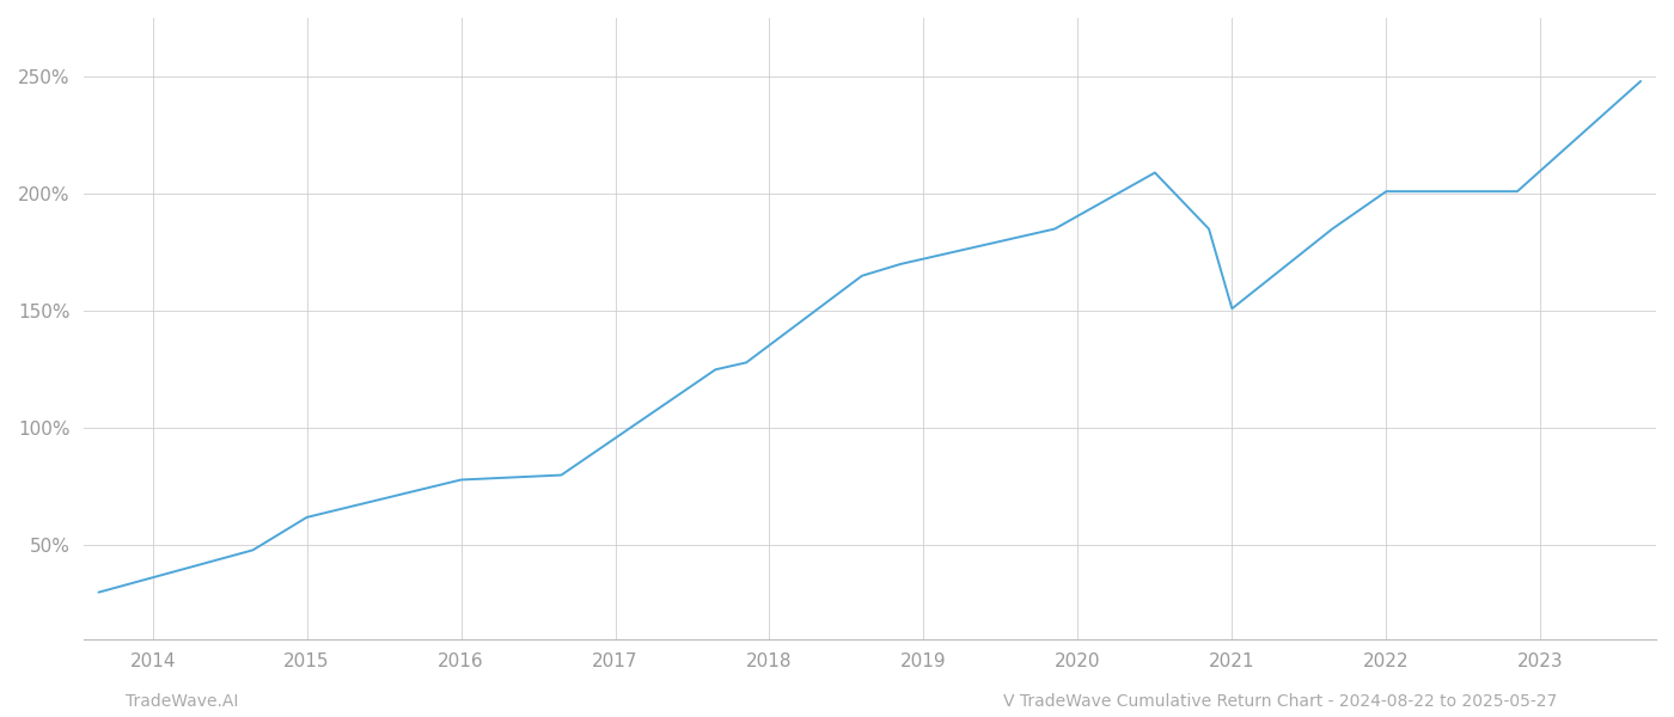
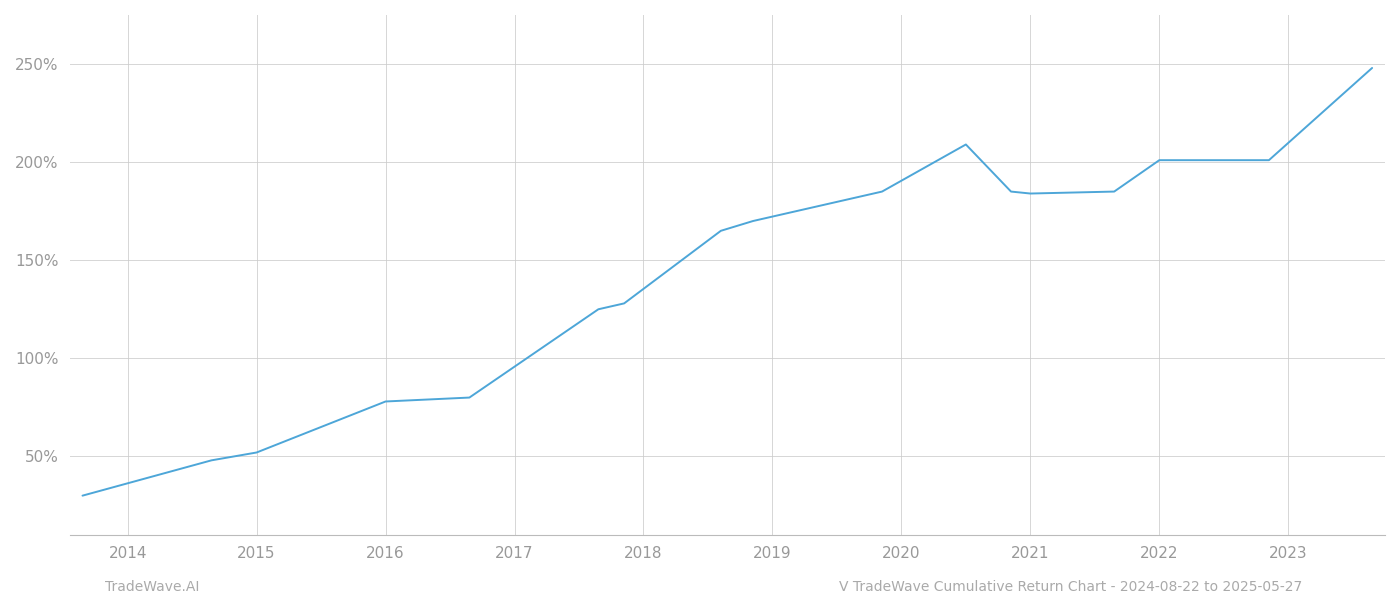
2015: 62% -> 52%
2021: 151% -> 184%
